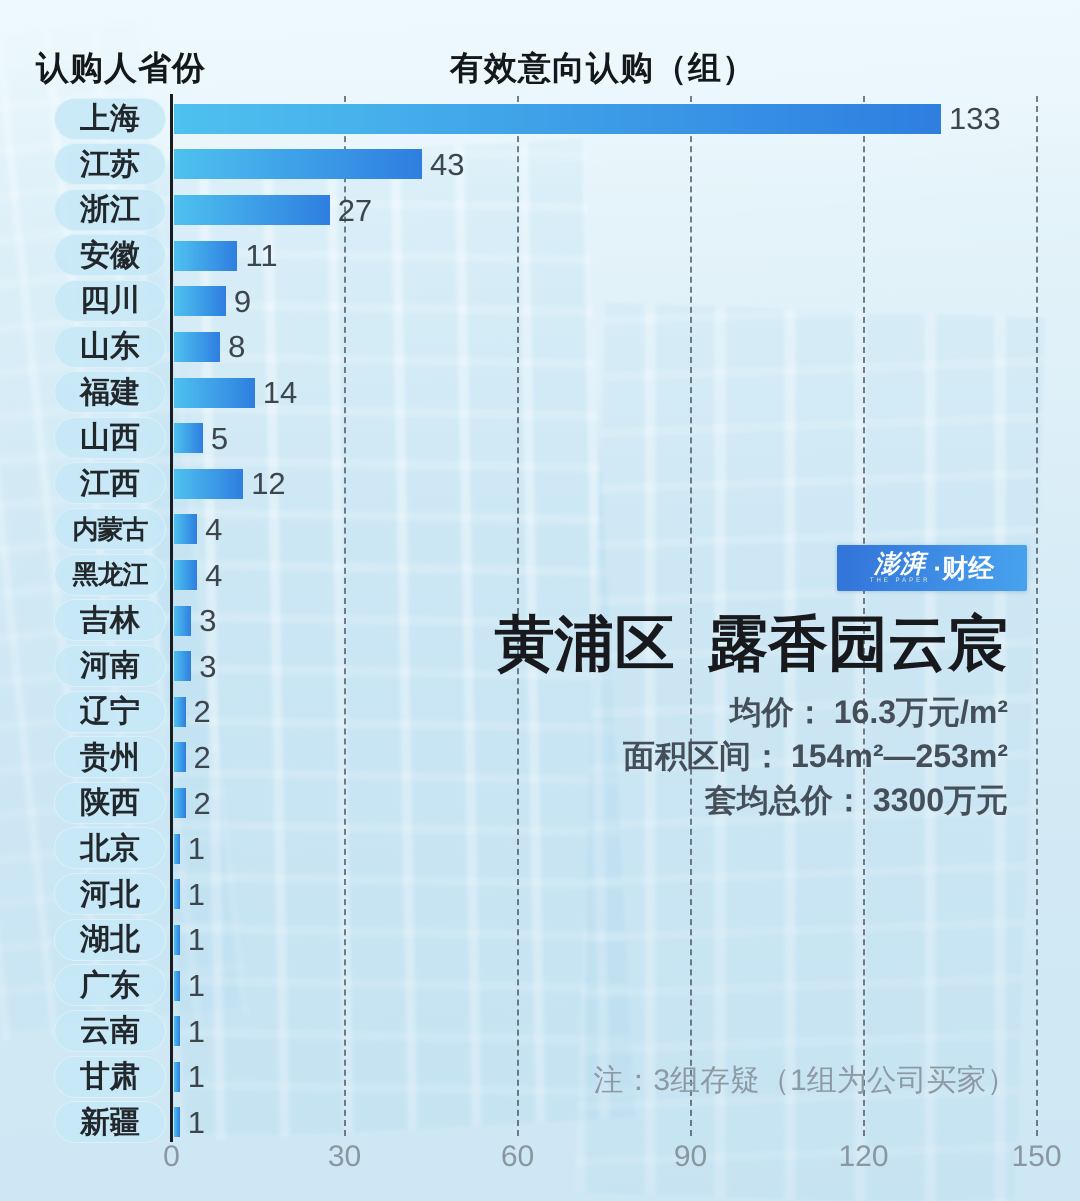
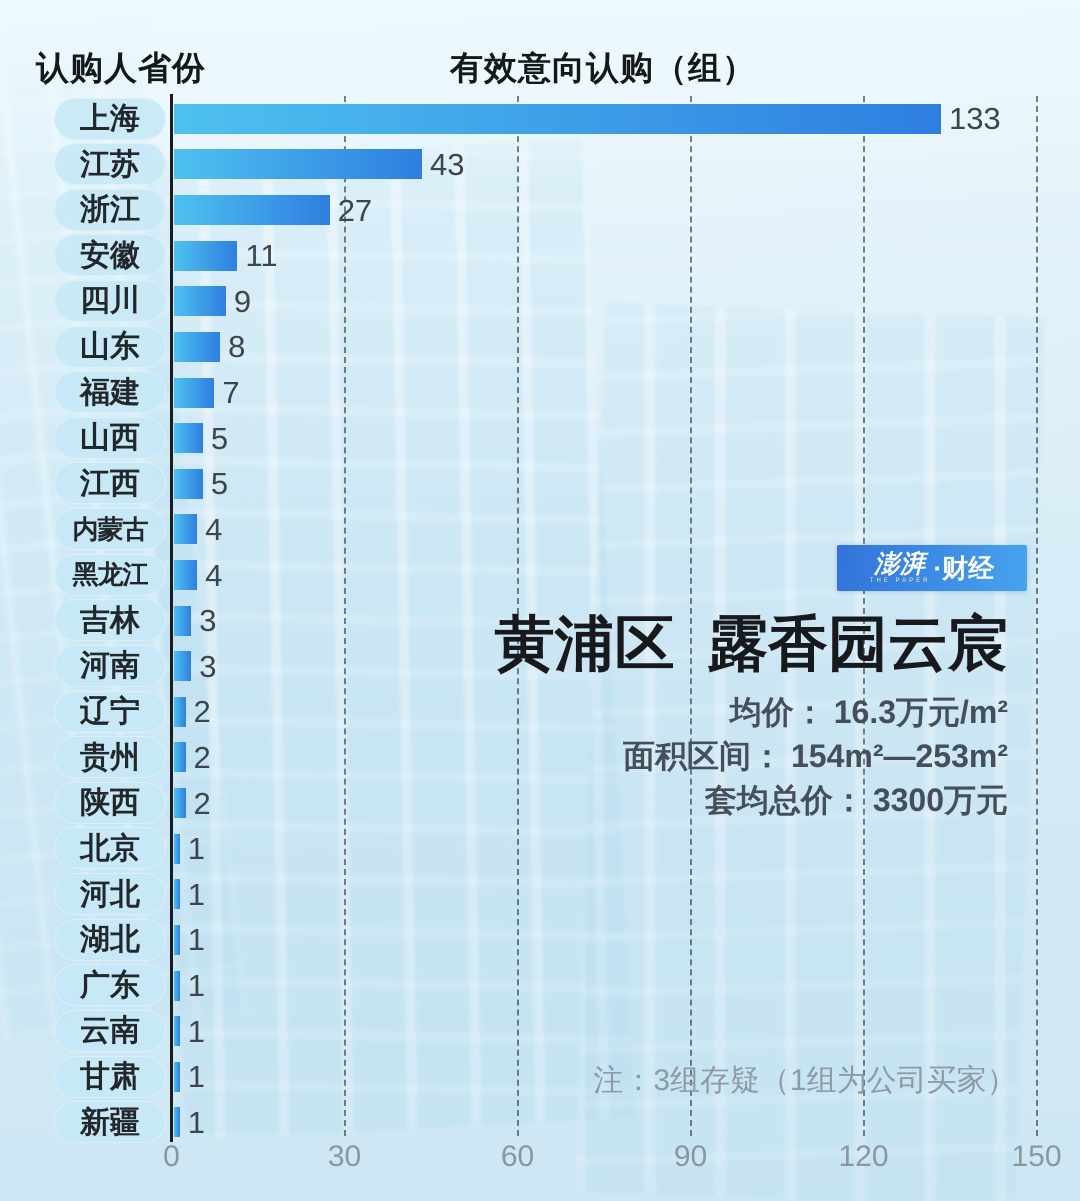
福建: 14 -> 7
江西: 12 -> 5
